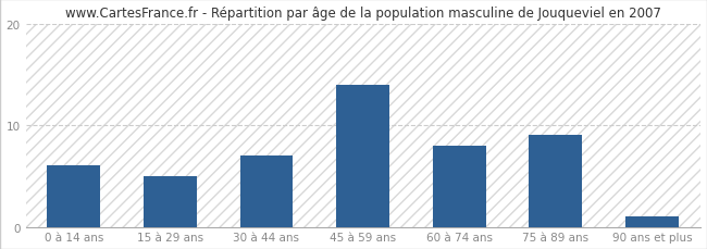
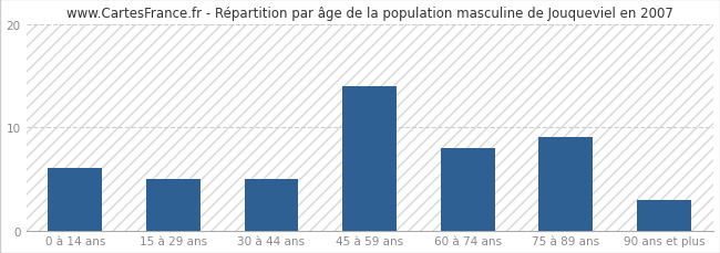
30 à 44 ans: 7 -> 5
90 ans et plus: 1 -> 3
